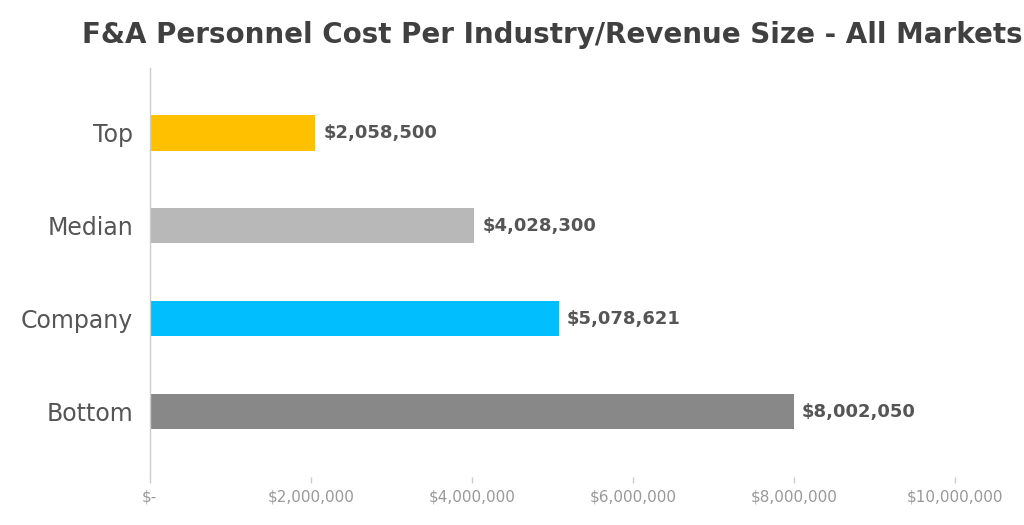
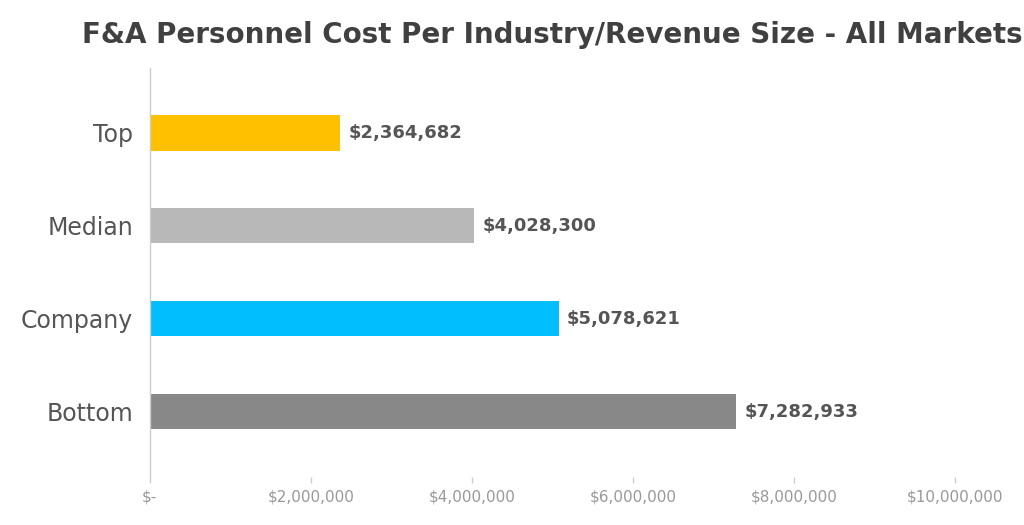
Top: $2,058,500 -> $2,364,682
Bottom: $8,002,050 -> $7,282,933
